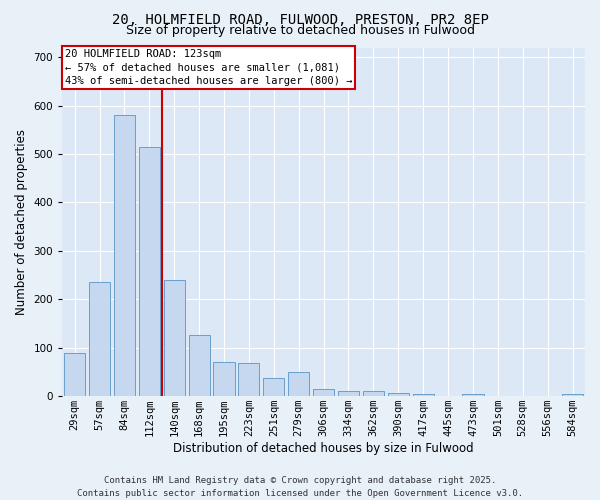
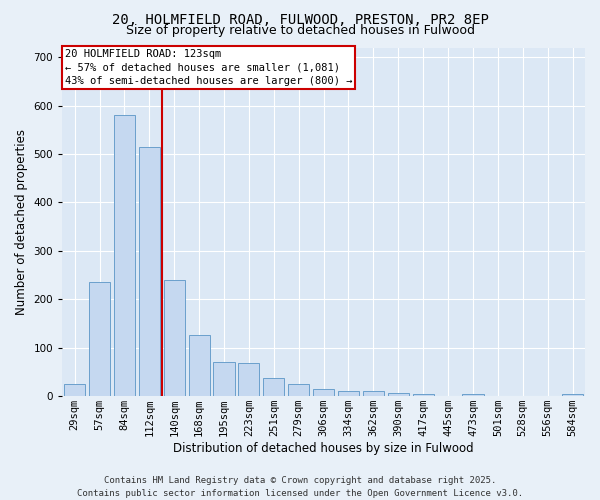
29sqm: 90 -> 25
279sqm: 50 -> 25
